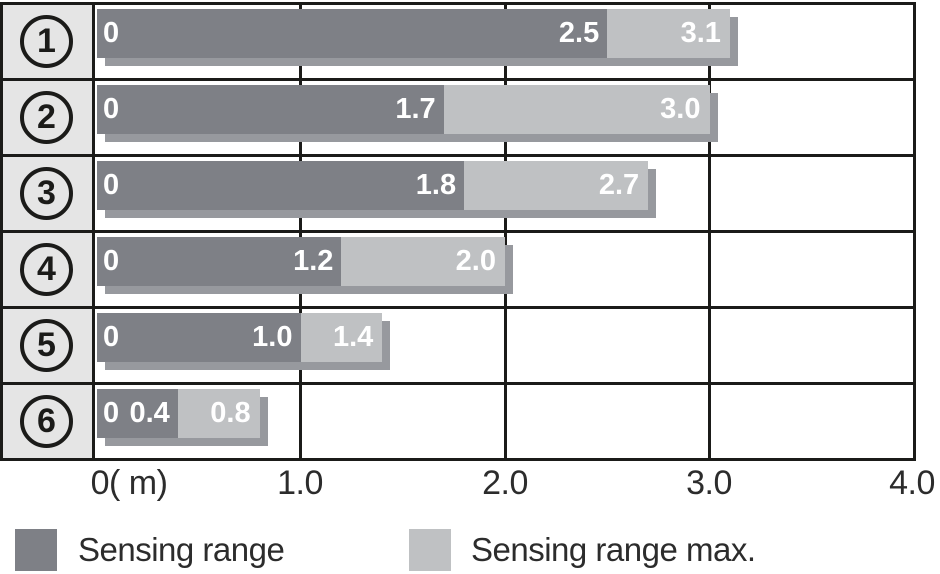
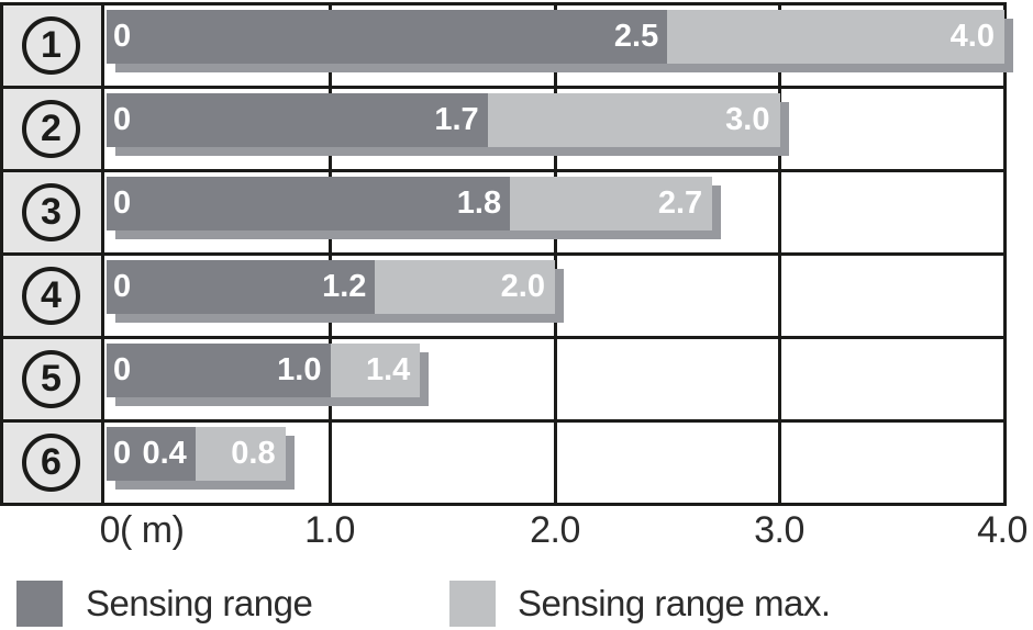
Sensing range max./1: 3.1 -> 4.0
